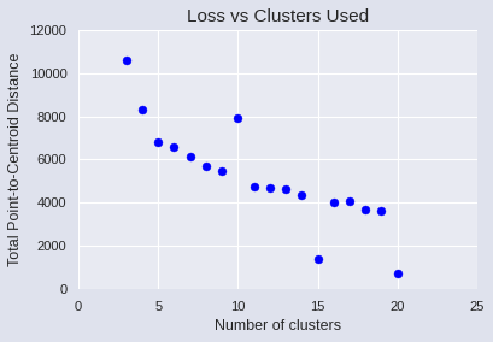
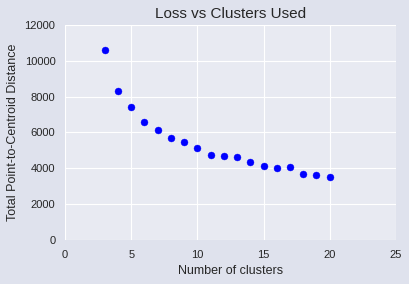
5: 6800 -> 7400
10: 7900 -> 5100
15: 1400 -> 4100
20: 700 -> 3500
